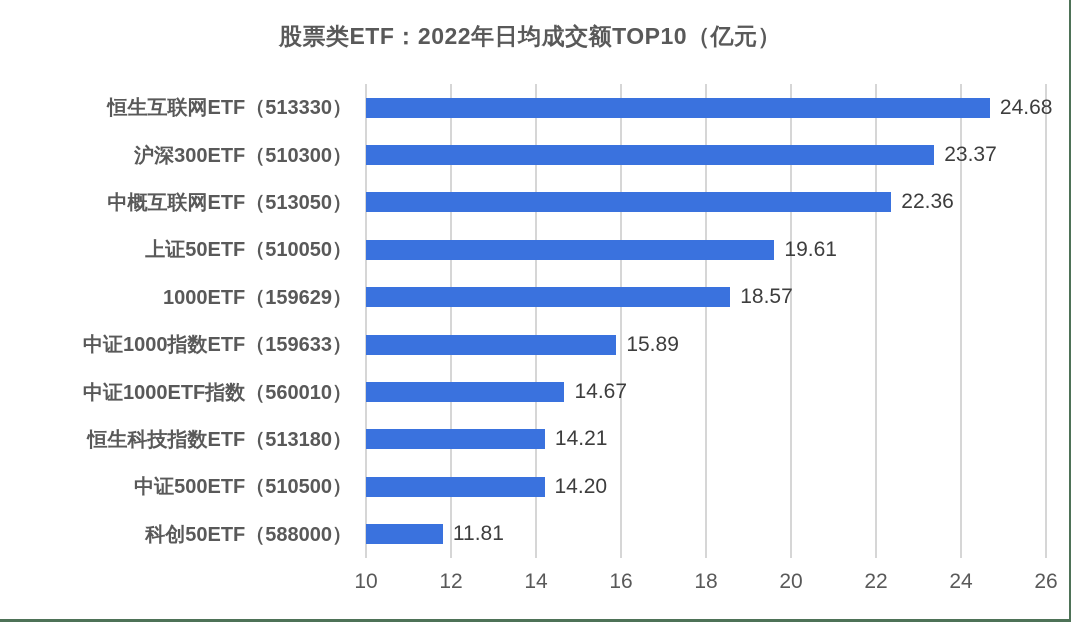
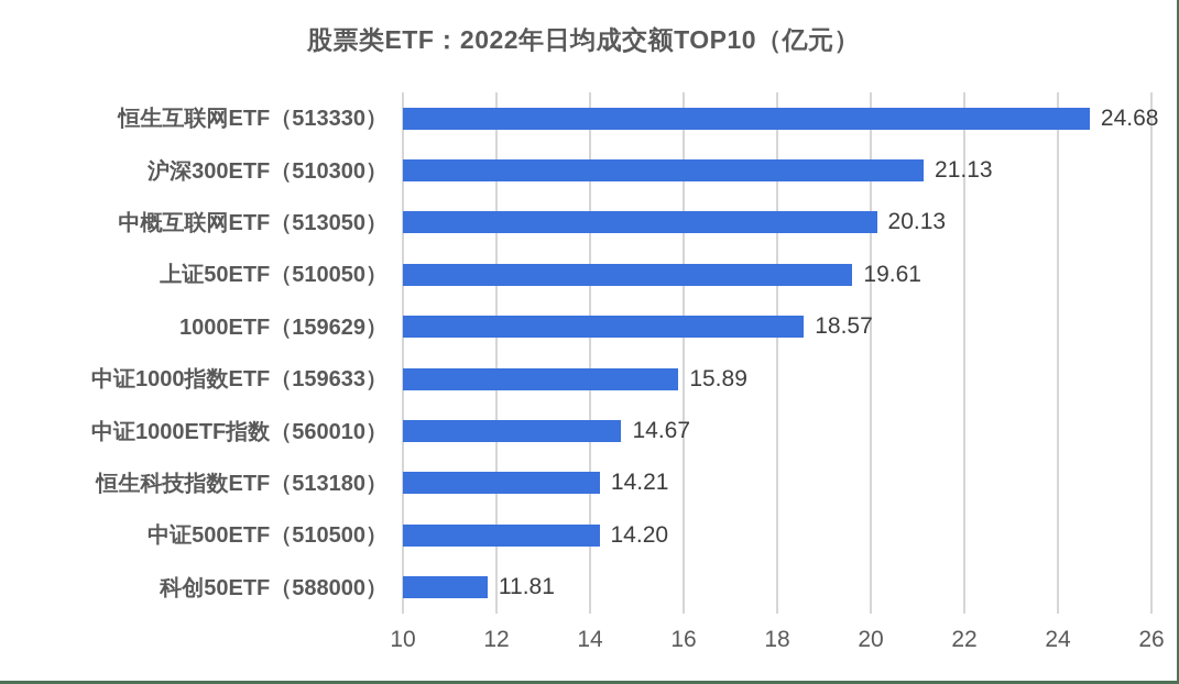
沪深300ETF（510300）: 23.37 -> 21.13
中概互联网ETF（513050）: 22.36 -> 20.13
